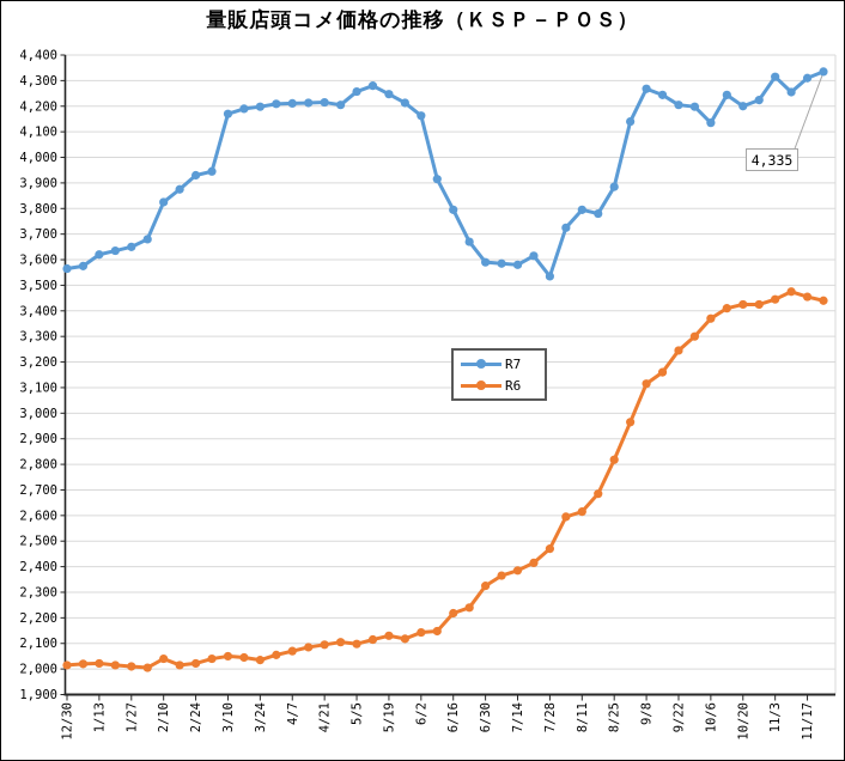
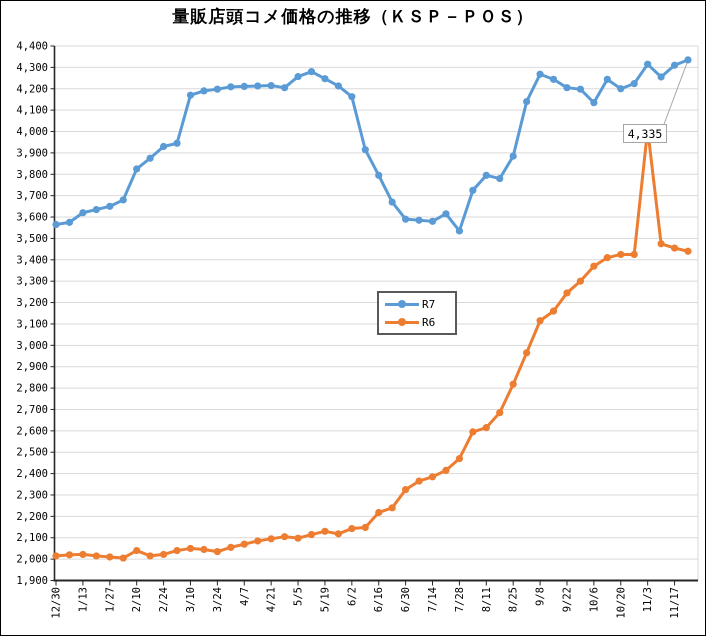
R6/11/3: 3440 -> 4010
